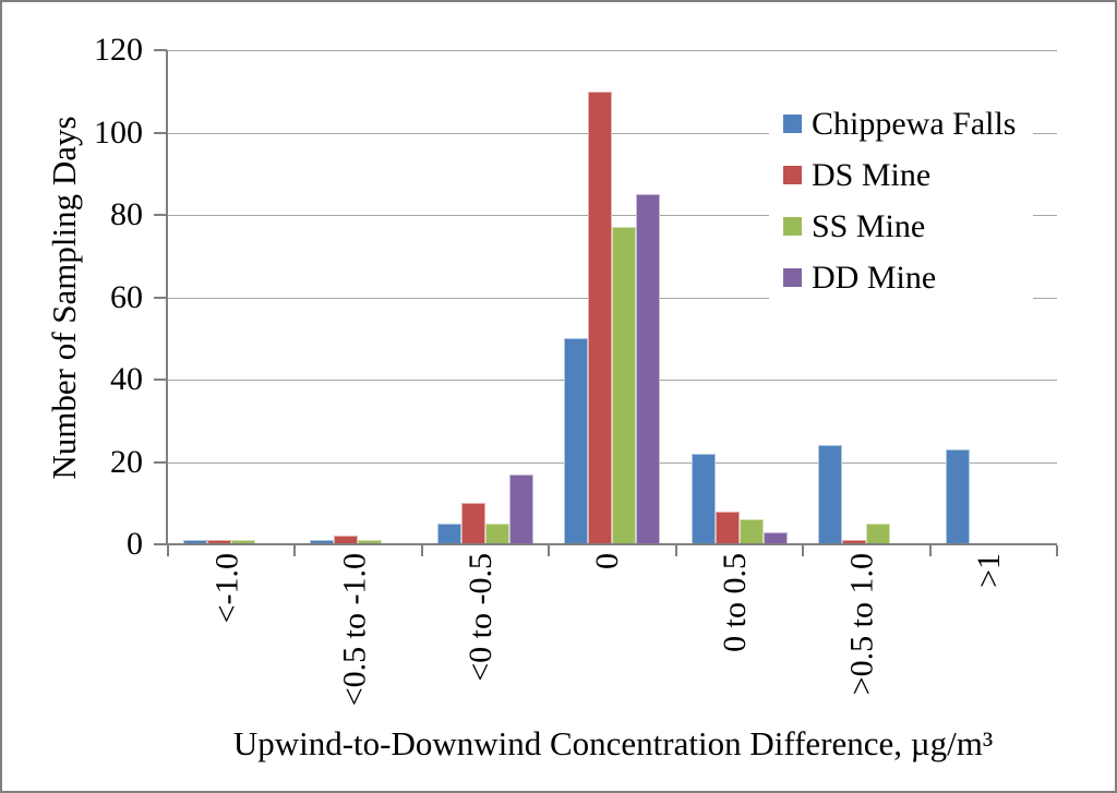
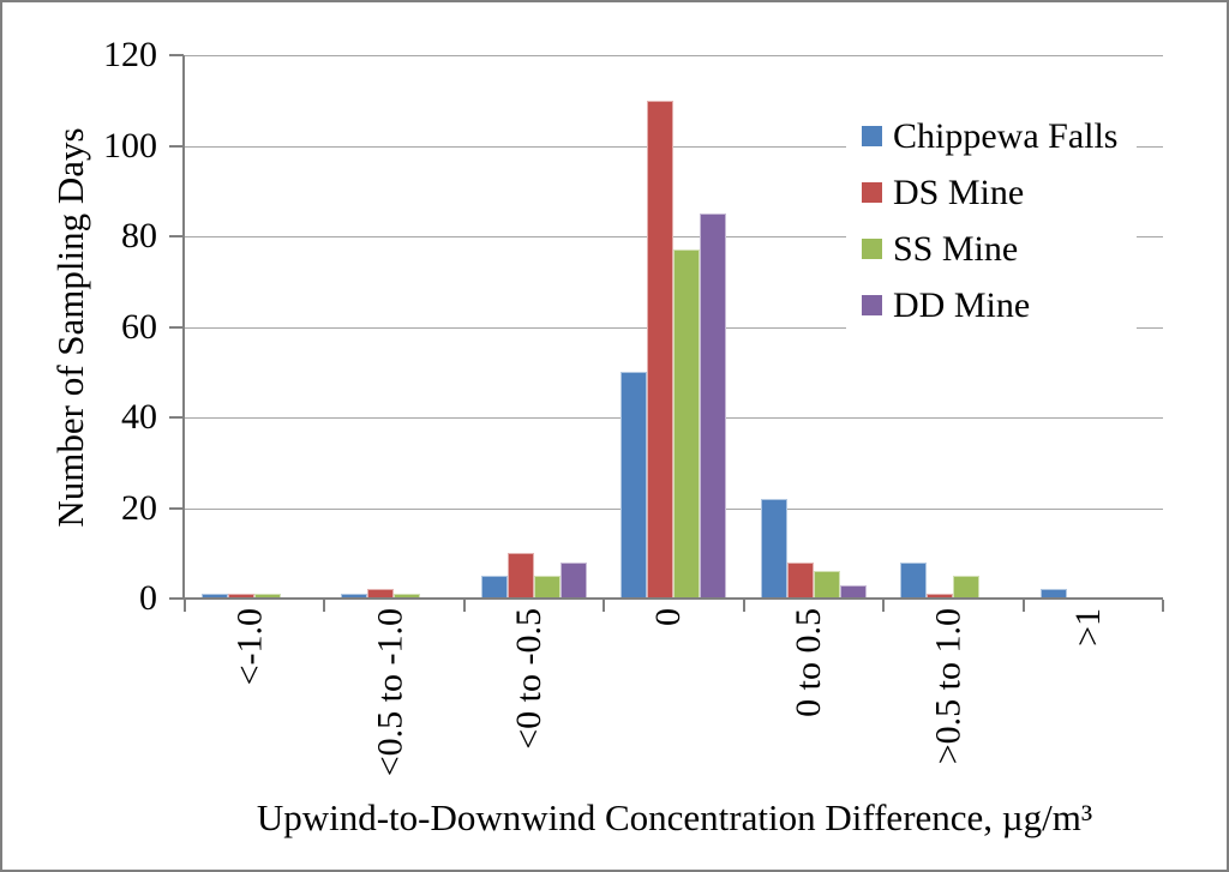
DD Mine/<0 to -0.5: 17 -> 8
Chippewa Falls/>0.5 to 1.0: 24 -> 8
Chippewa Falls/>1: 23 -> 2
